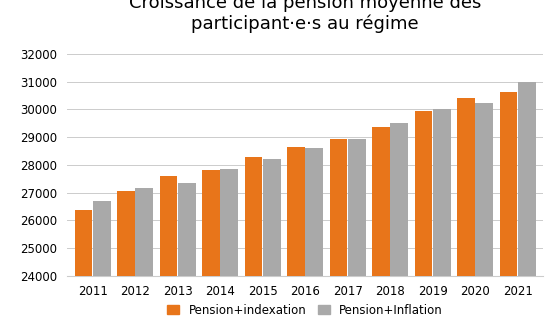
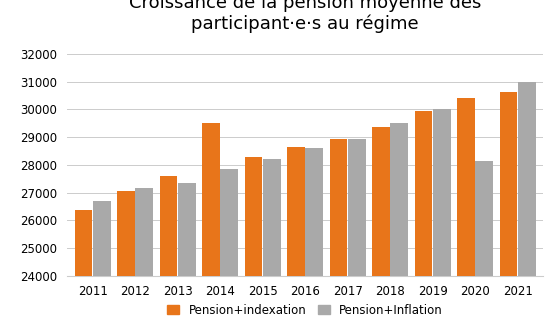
Pension+indexation/2014: 27800 -> 29500
Pension+Inflation/2020: 30250 -> 28150
